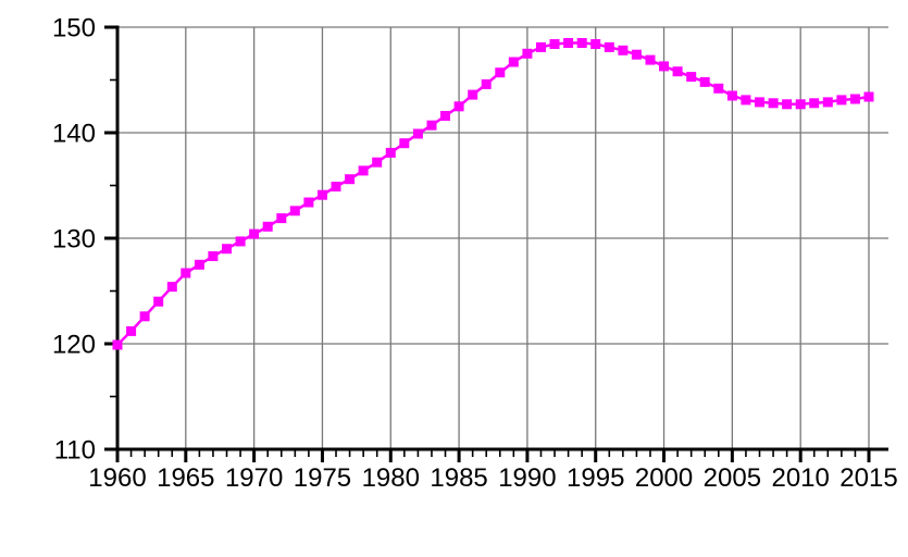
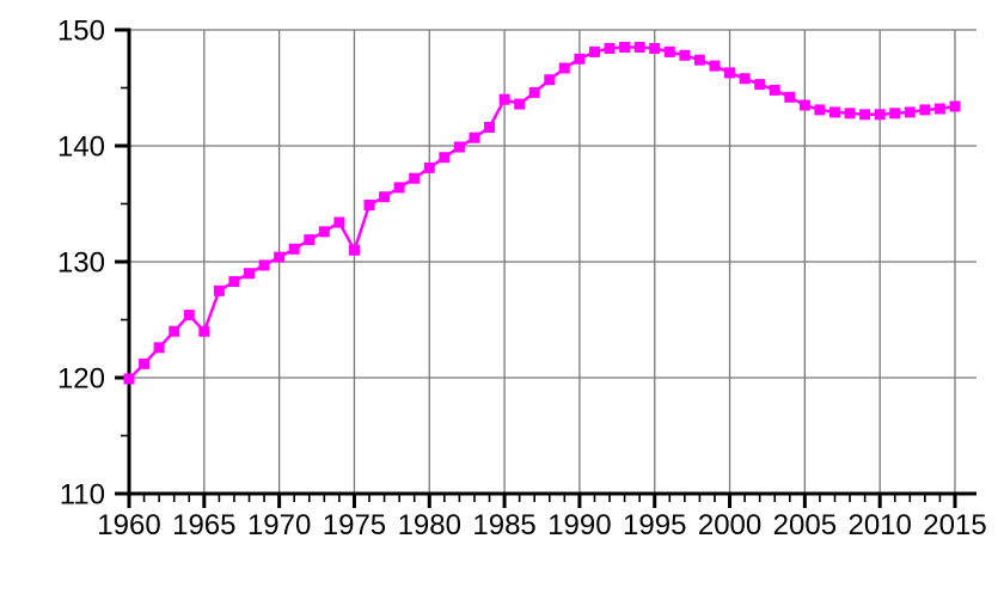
1965: 127 -> 124
1975: 134 -> 131
1985: 142 -> 144
